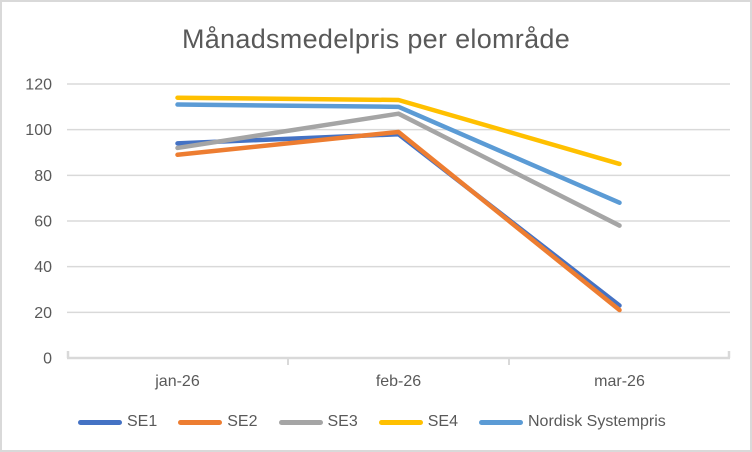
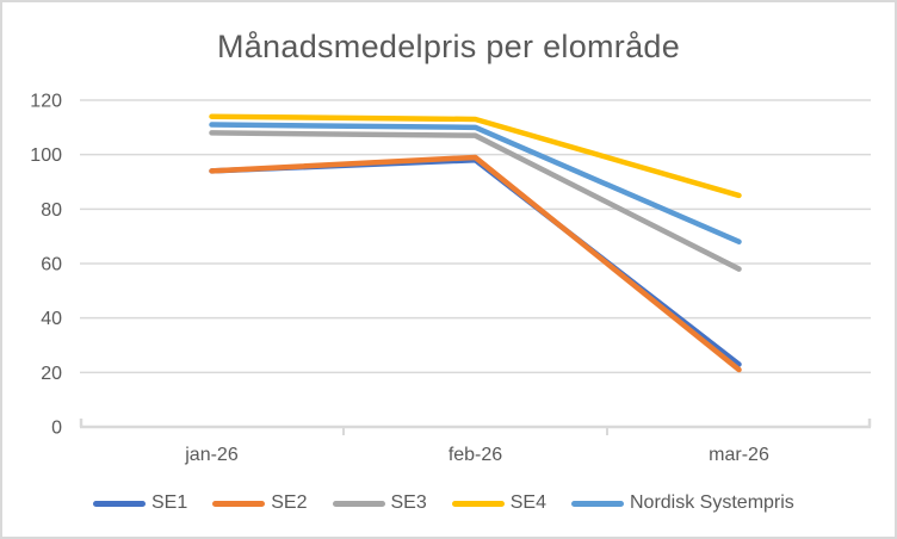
SE2/jan-26: 89 -> 94
SE3/jan-26: 92 -> 108
